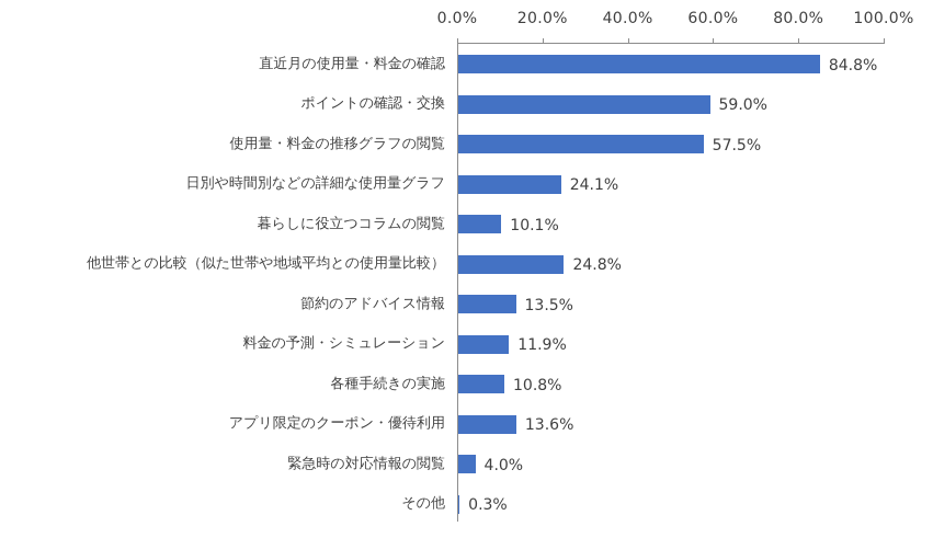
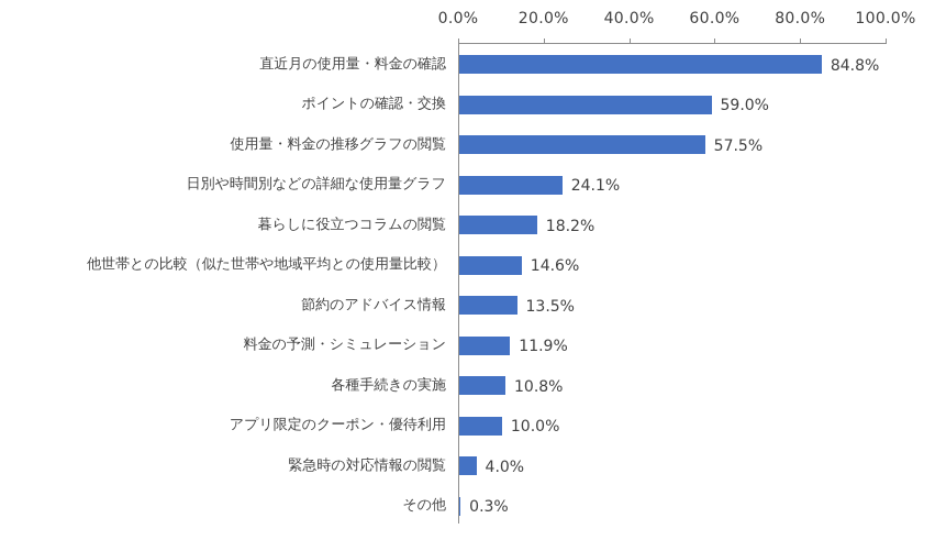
暮らしに役立つコラムの閲覧: 10.1% -> 18.2%
他世帯との比較（似た世帯や地域平均との使用量比較）: 24.8% -> 14.6%
アプリ限定のクーポン・優待利用: 13.6% -> 10.0%
